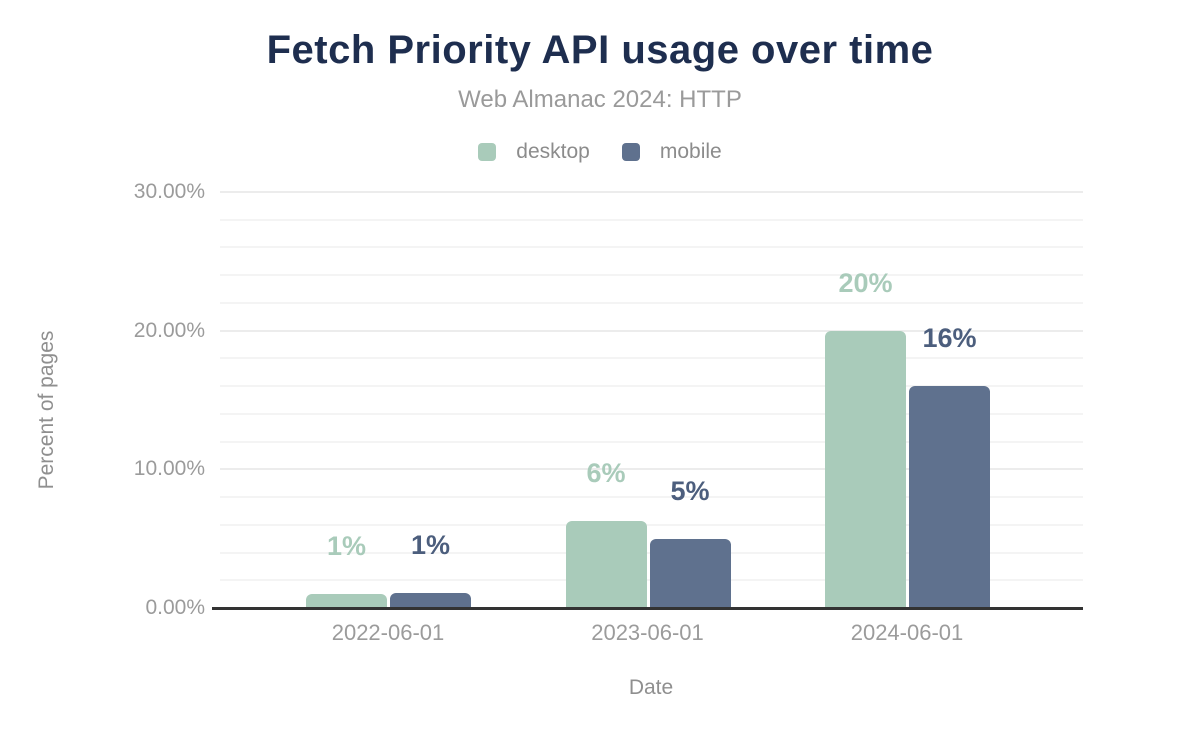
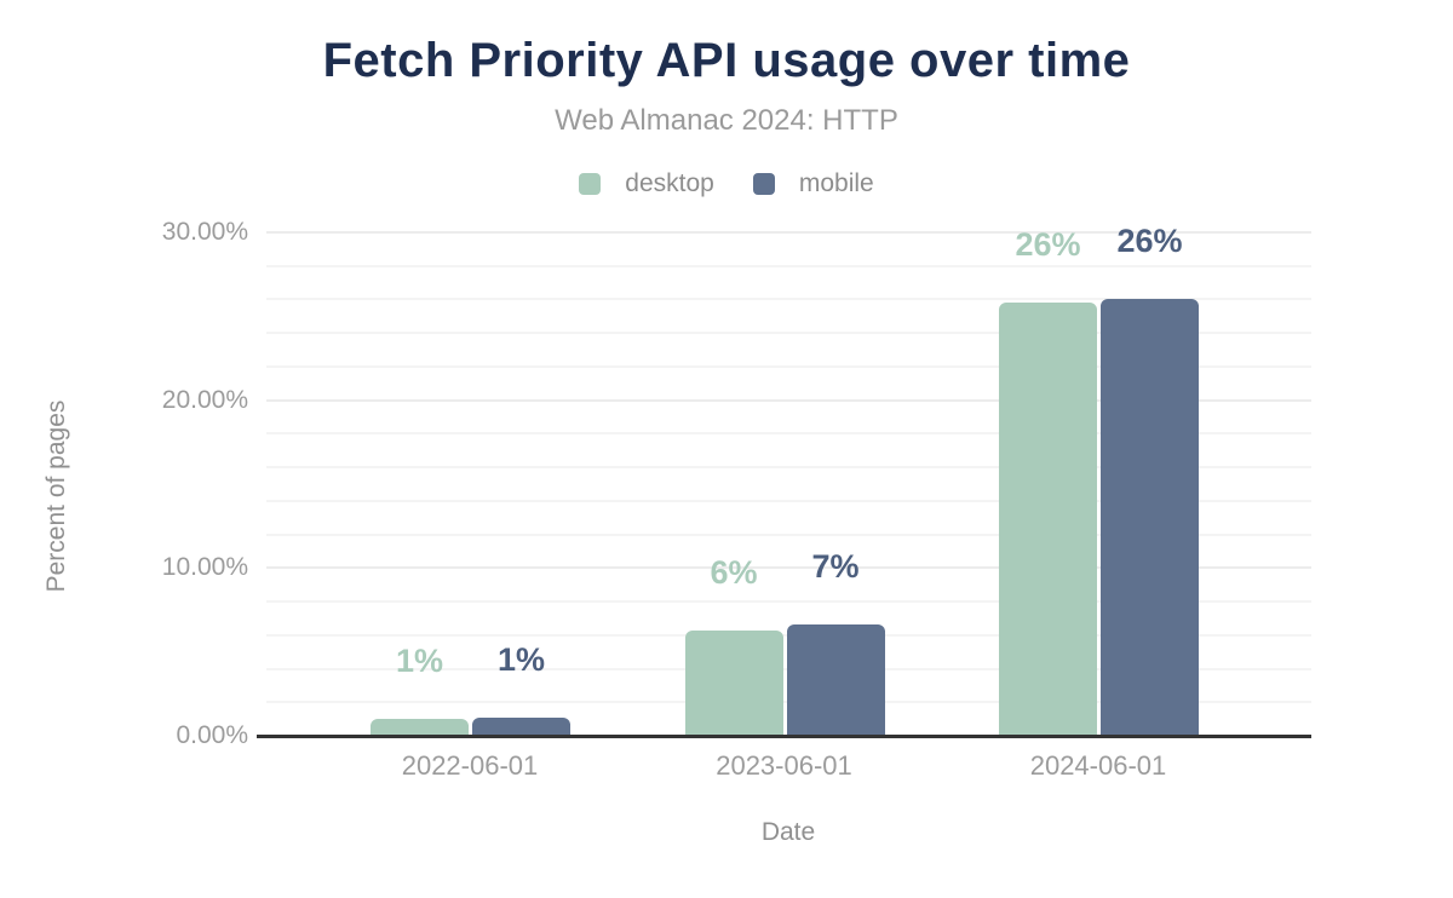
mobile/2023-06-01: 5% -> 7%
desktop/2024-06-01: 20% -> 26%
mobile/2024-06-01: 16% -> 26%
